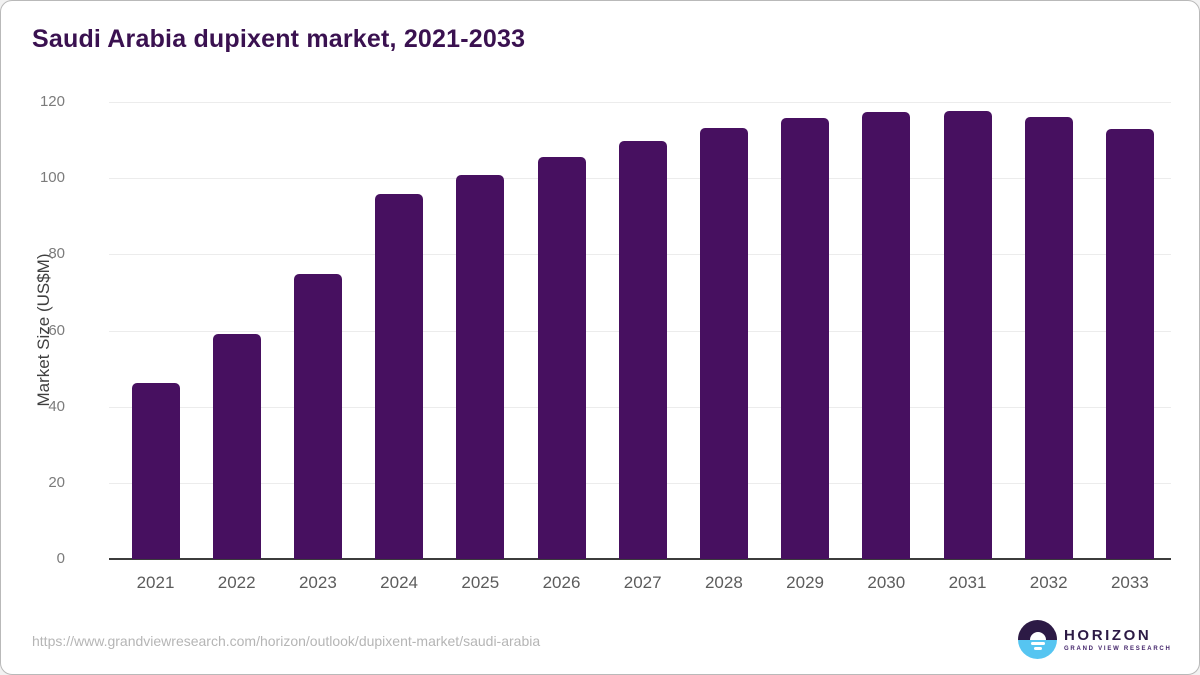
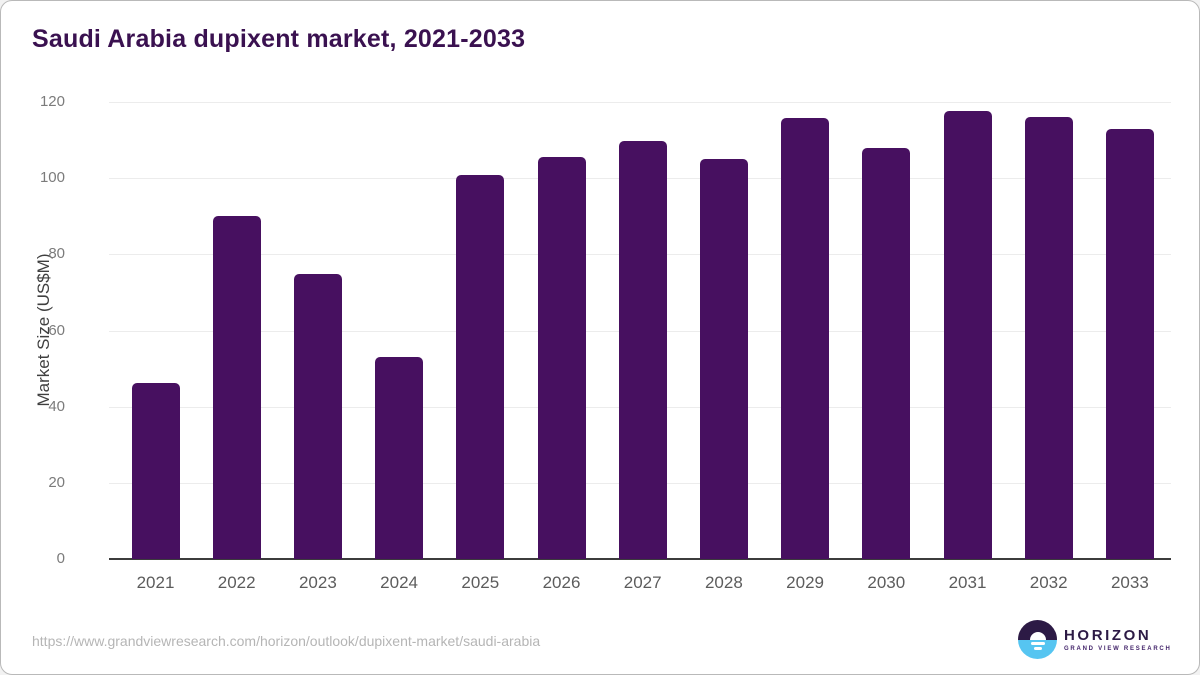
2022: 59 -> 90
2024: 96 -> 53
2028: 113 -> 105
2030: 117 -> 108
